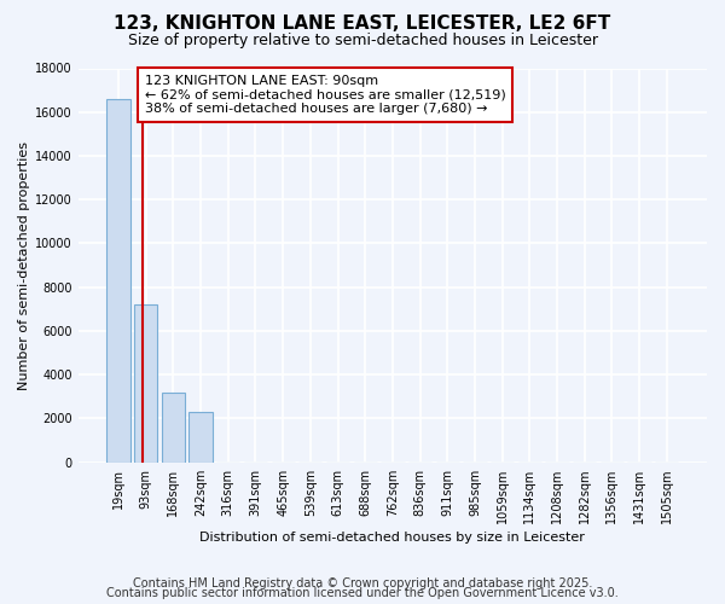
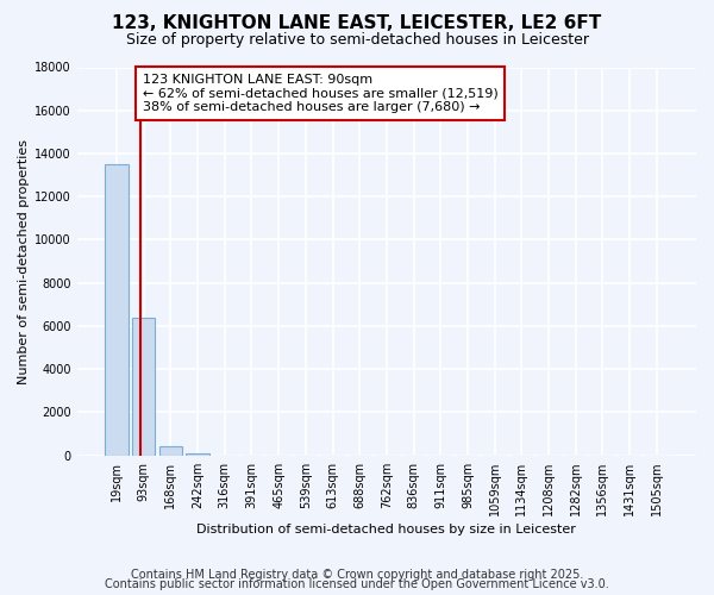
19sqm: 16600 -> 13500
93sqm: 7200 -> 6400
168sqm: 3200 -> 400
242sqm: 2300 -> 100
